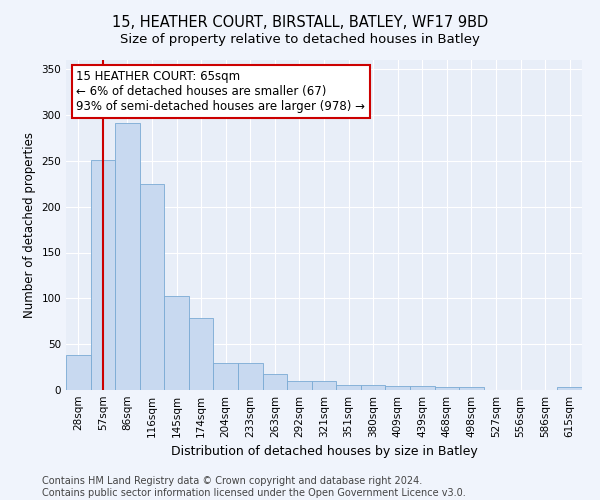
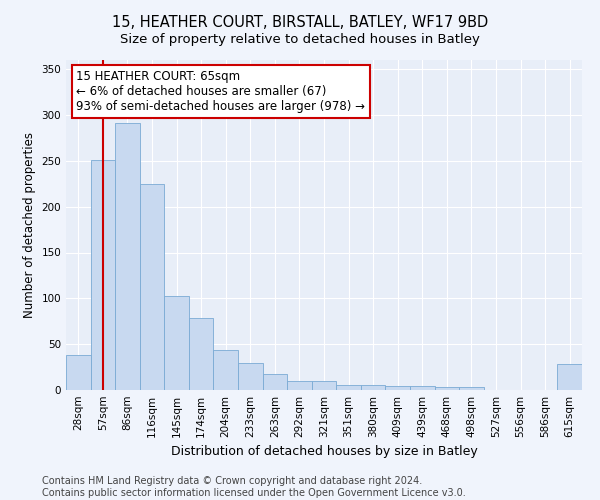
204sqm: 29 -> 44
615sqm: 3 -> 28
